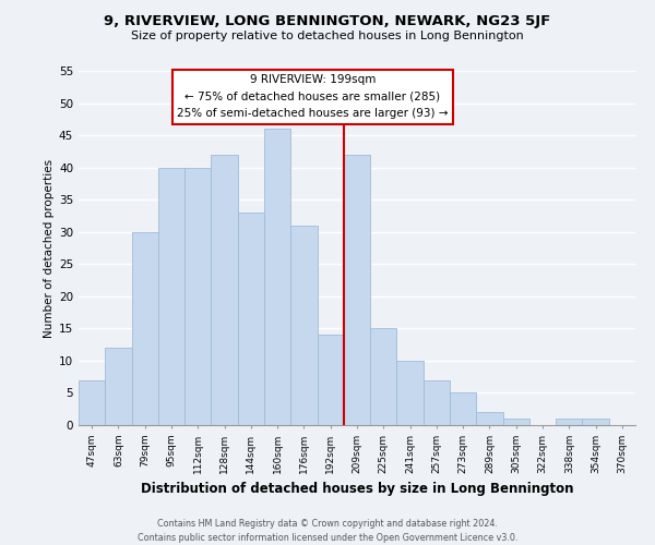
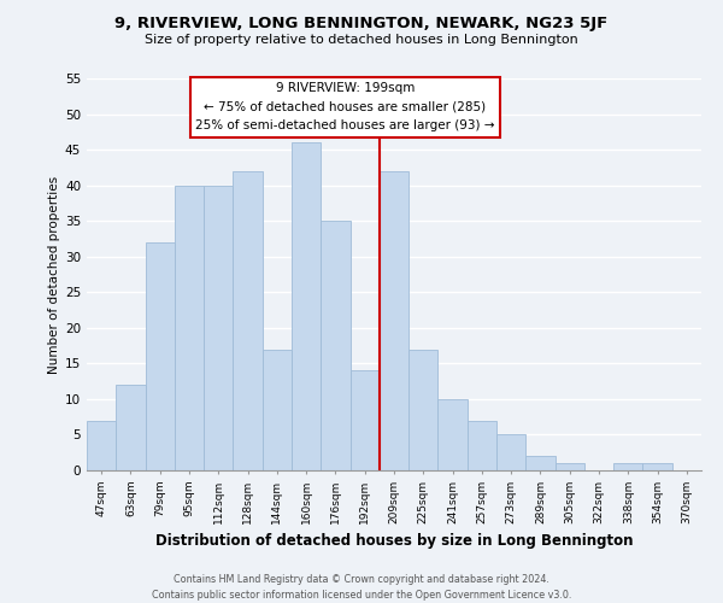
79sqm: 30 -> 32
144sqm: 33 -> 17
176sqm: 31 -> 35
225sqm: 15 -> 17
